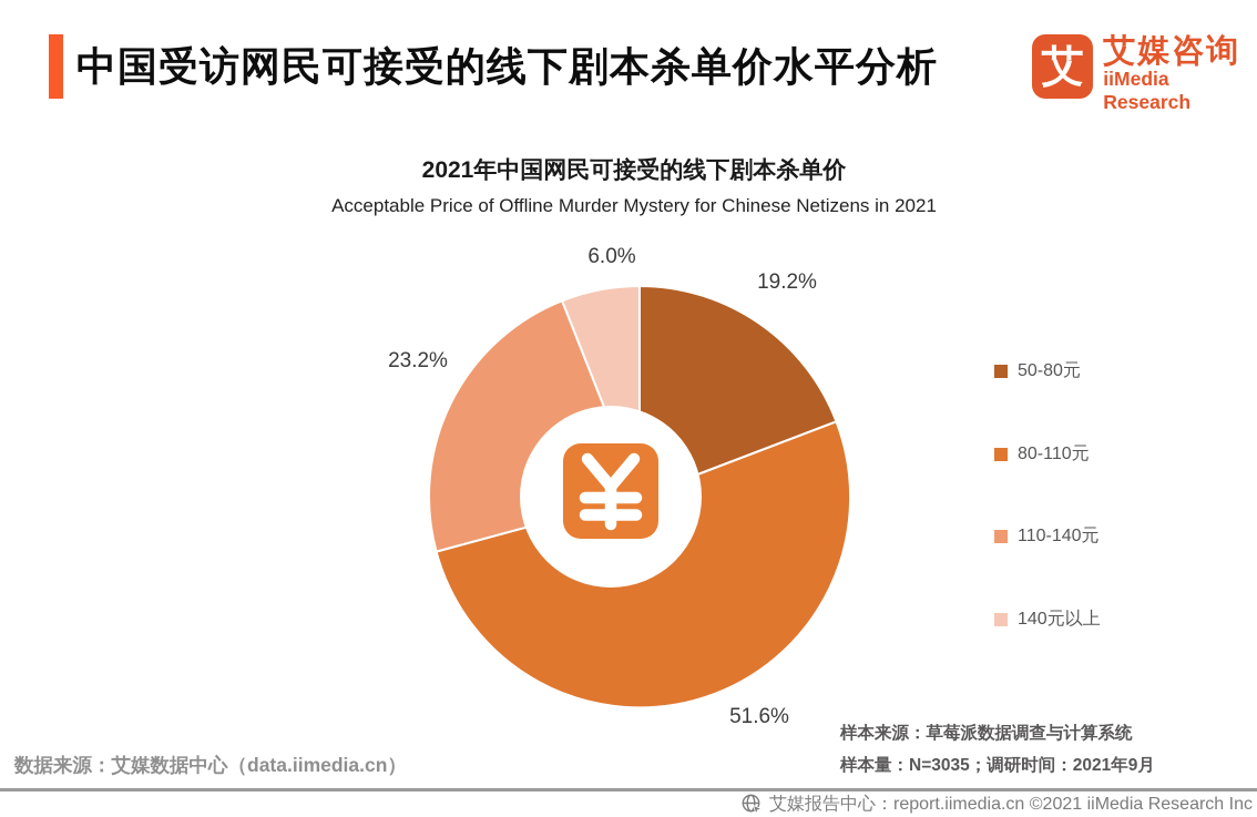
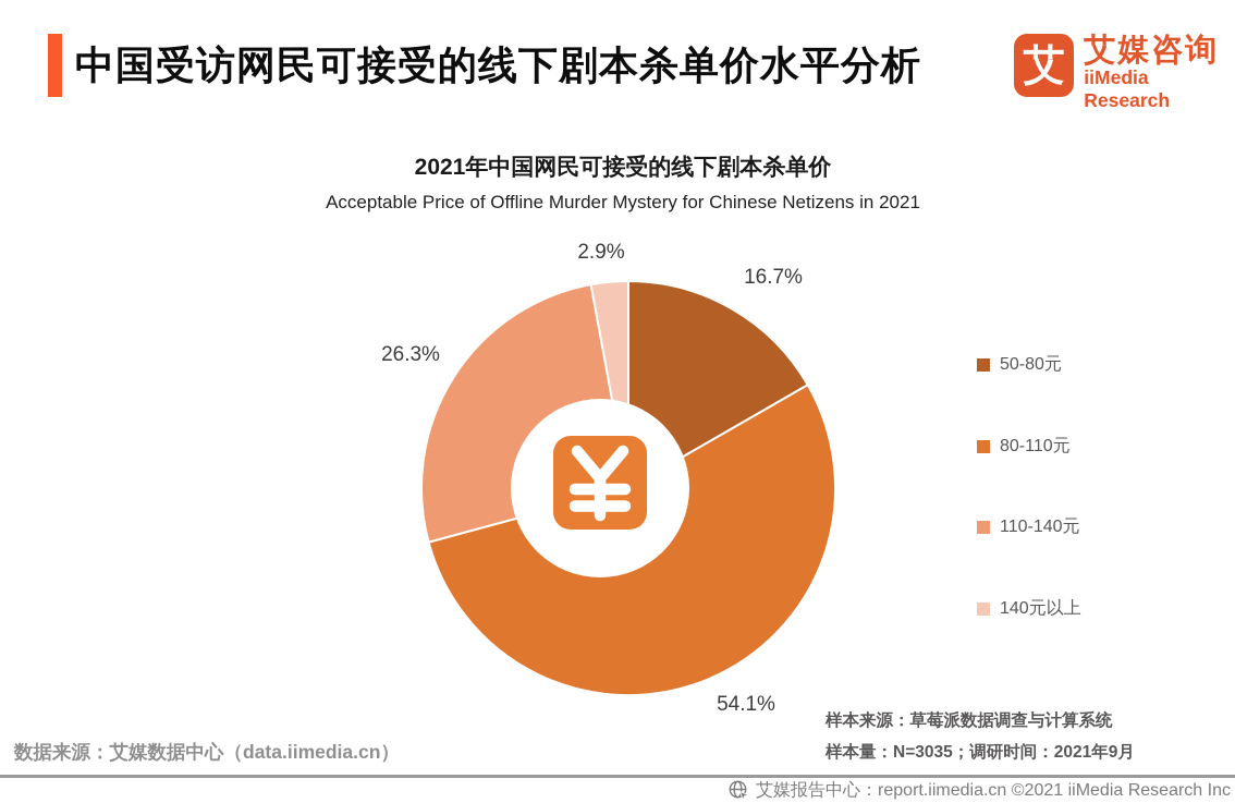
50-80元: 19.2% -> 16.7%
80-110元: 51.6% -> 54.1%
110-140元: 23.2% -> 26.3%
140元以上: 6.0% -> 2.9%
